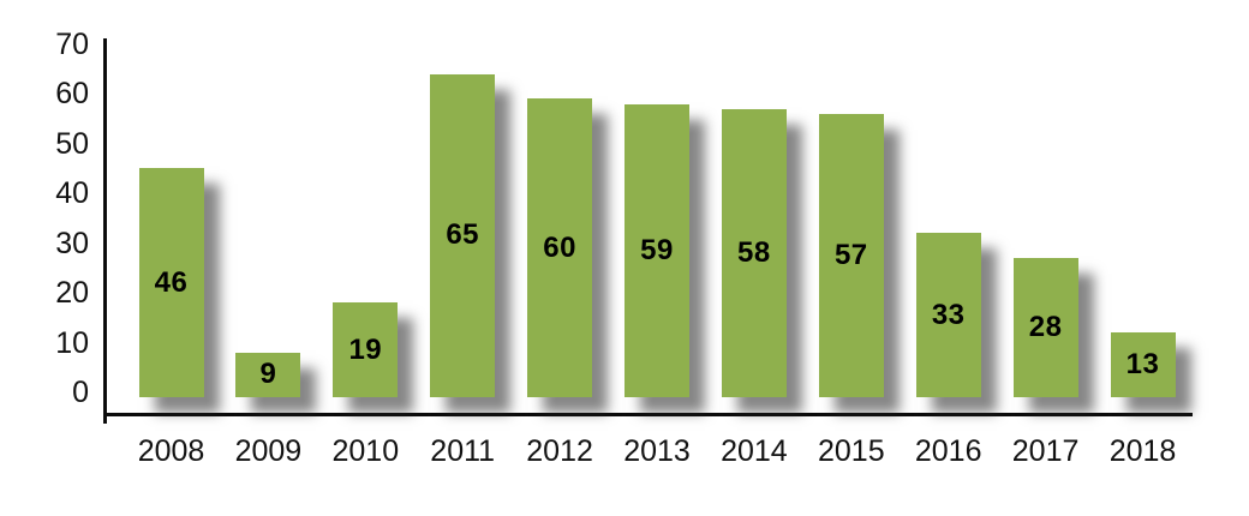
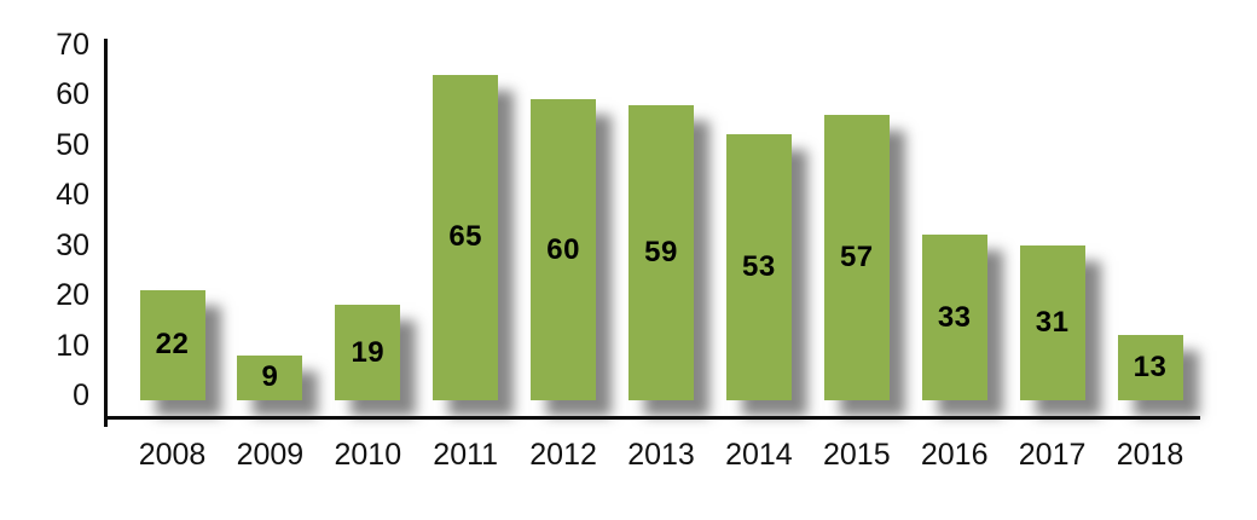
2008: 46 -> 22
2014: 58 -> 53
2017: 28 -> 31
